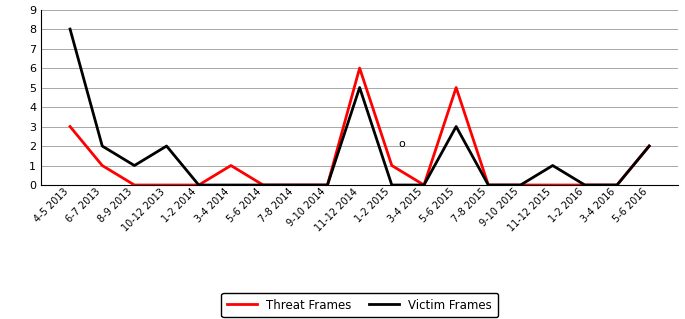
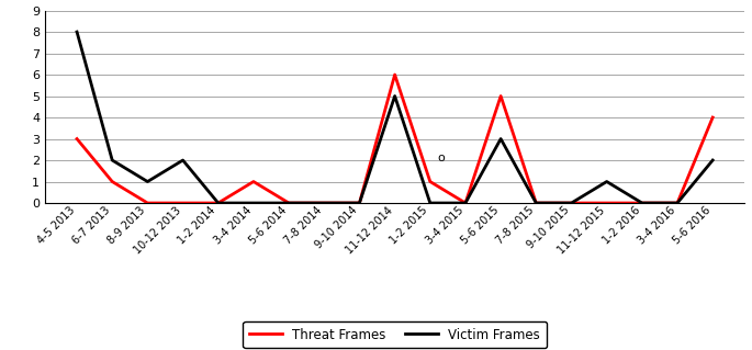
Threat Frames/5-6 2016: 2 -> 4
